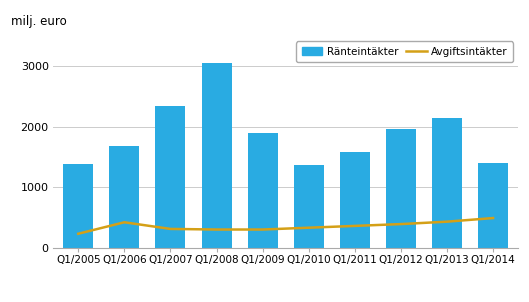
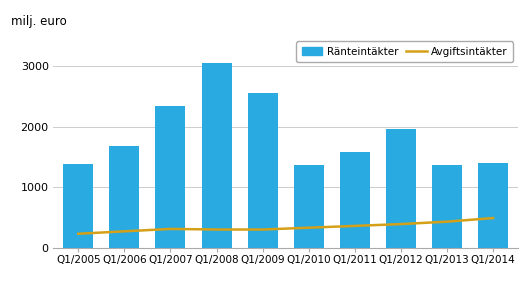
Avgiftsintäkter/Q1/2006: 420 -> 270
Ränteintäkter/Q1/2009: 1900 -> 2560
Ränteintäkter/Q1/2013: 2140 -> 1360
